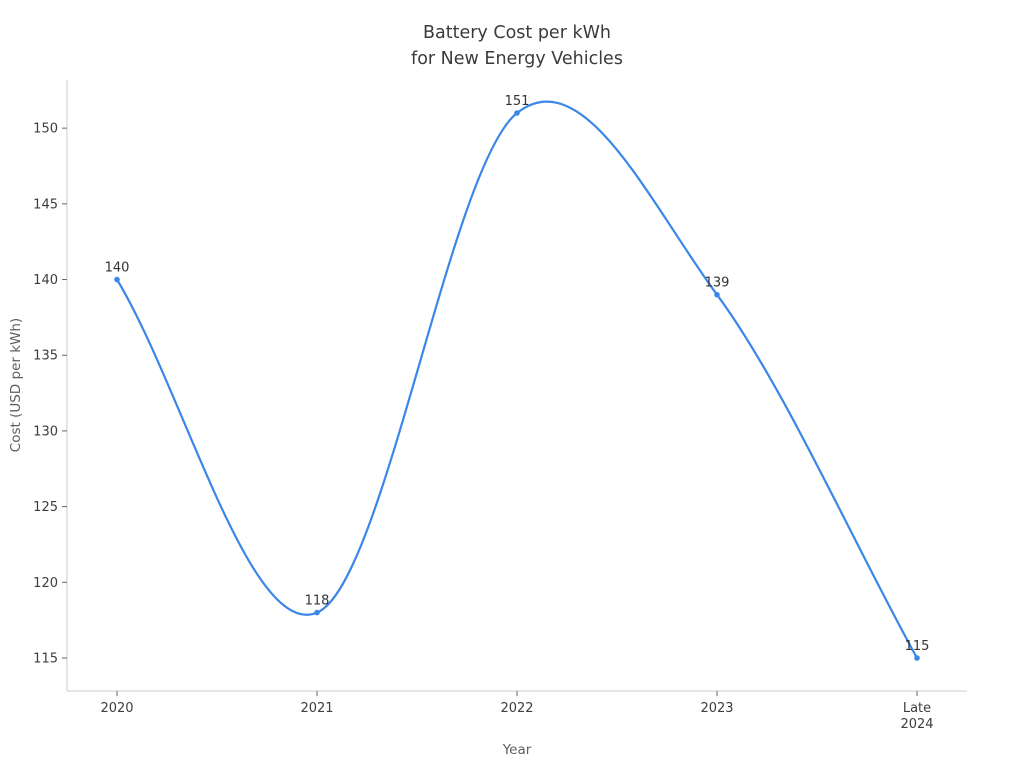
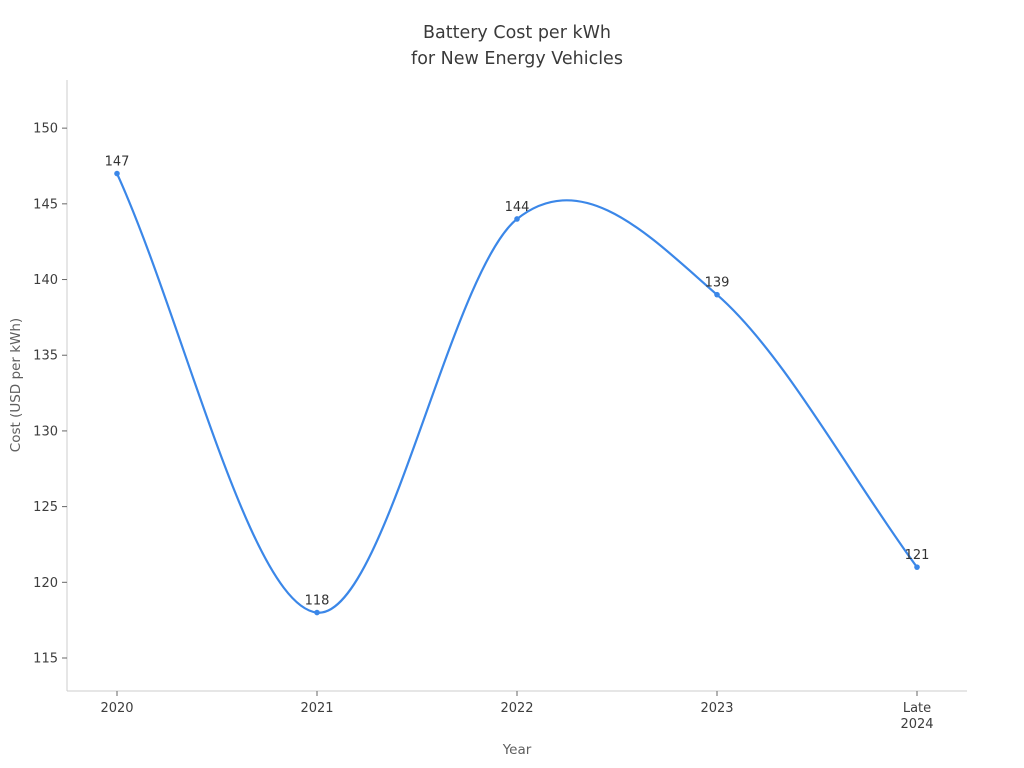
2020: 140 -> 147
2022: 151 -> 144
Late 2024: 115 -> 121
